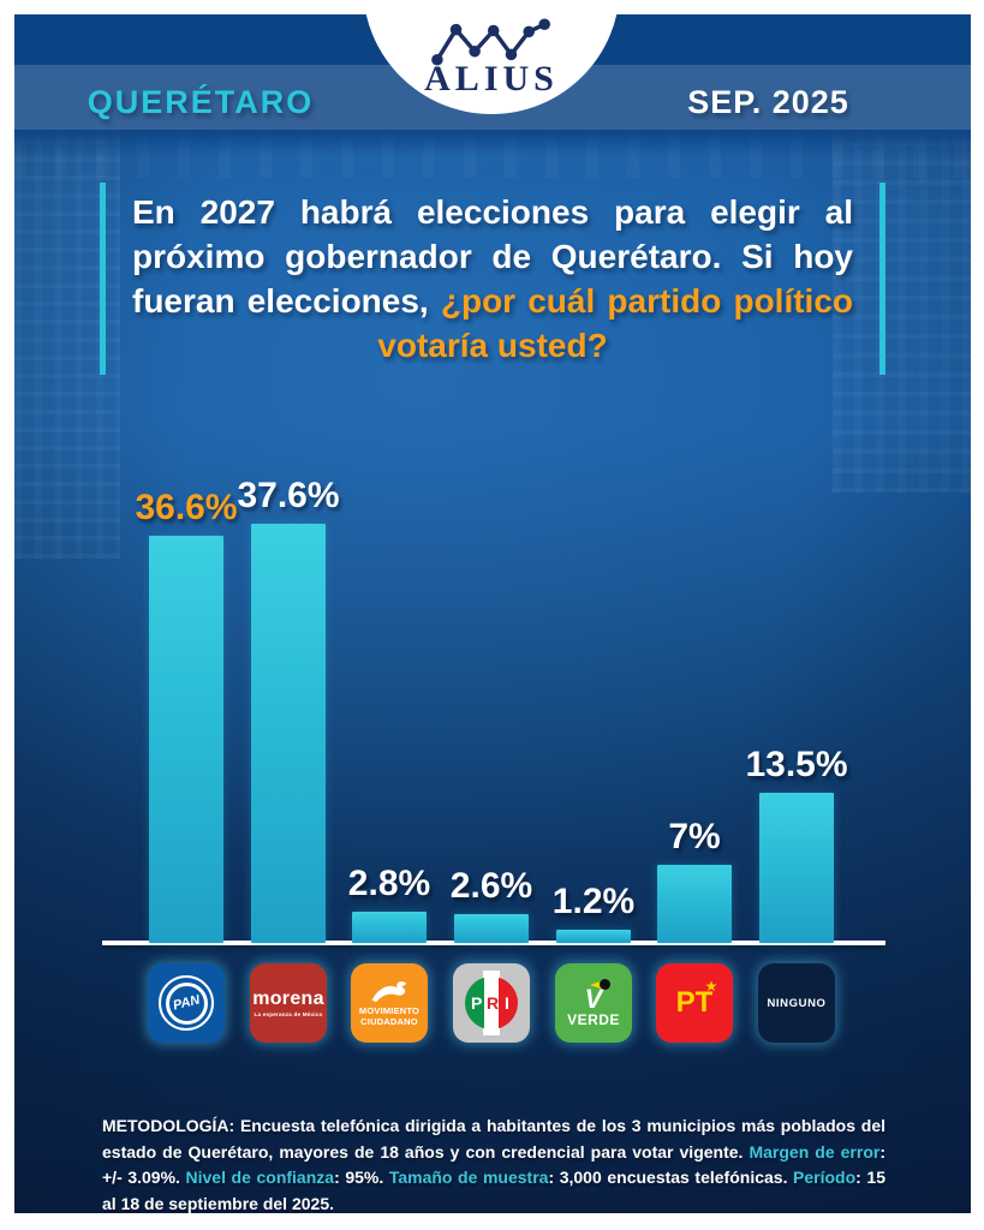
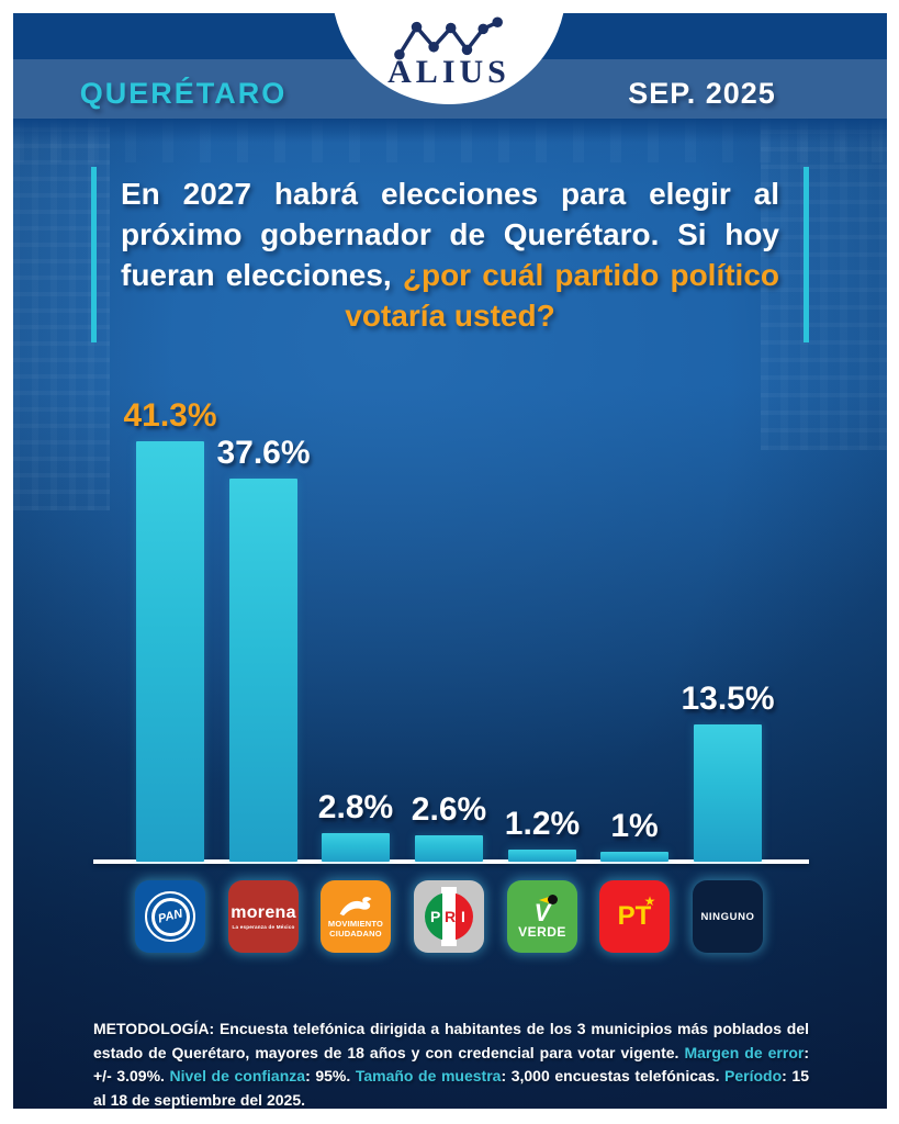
PAN: 36.6% -> 41.3%
PT: 7% -> 1%
